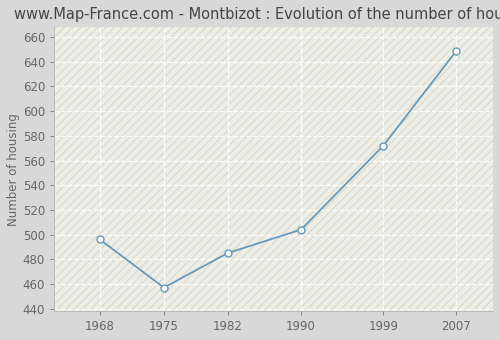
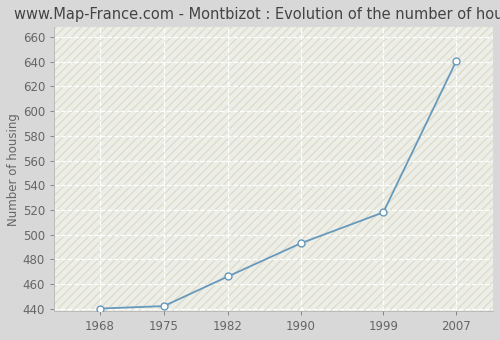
1968: 496 -> 440
1975: 457 -> 442
1982: 485 -> 466
1990: 504 -> 493
1999: 572 -> 518
2007: 649 -> 641
